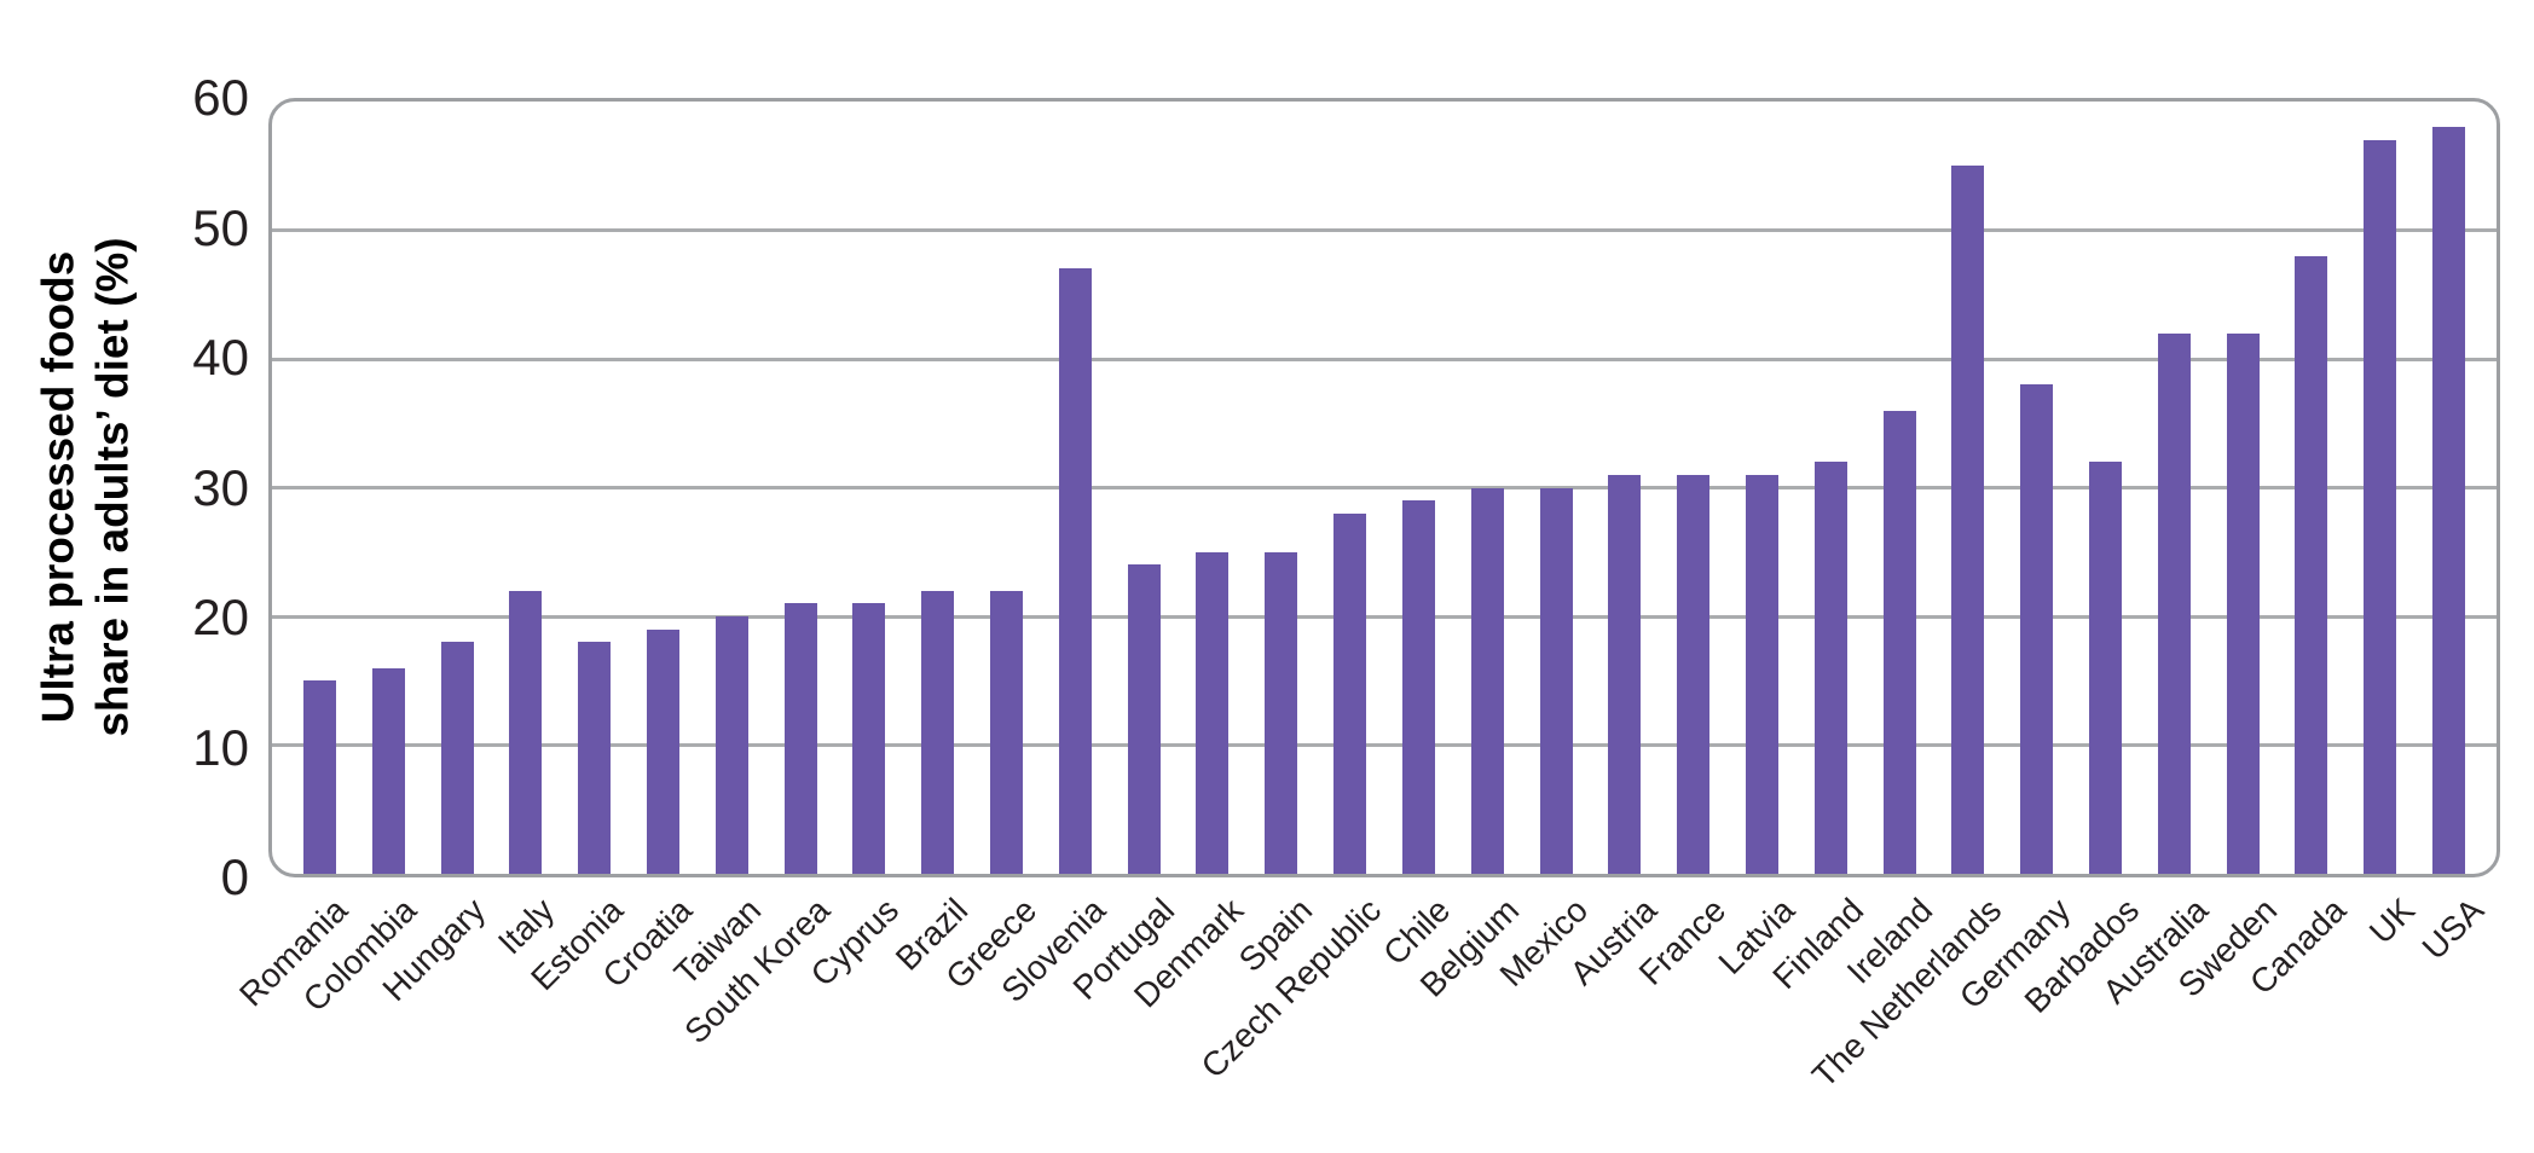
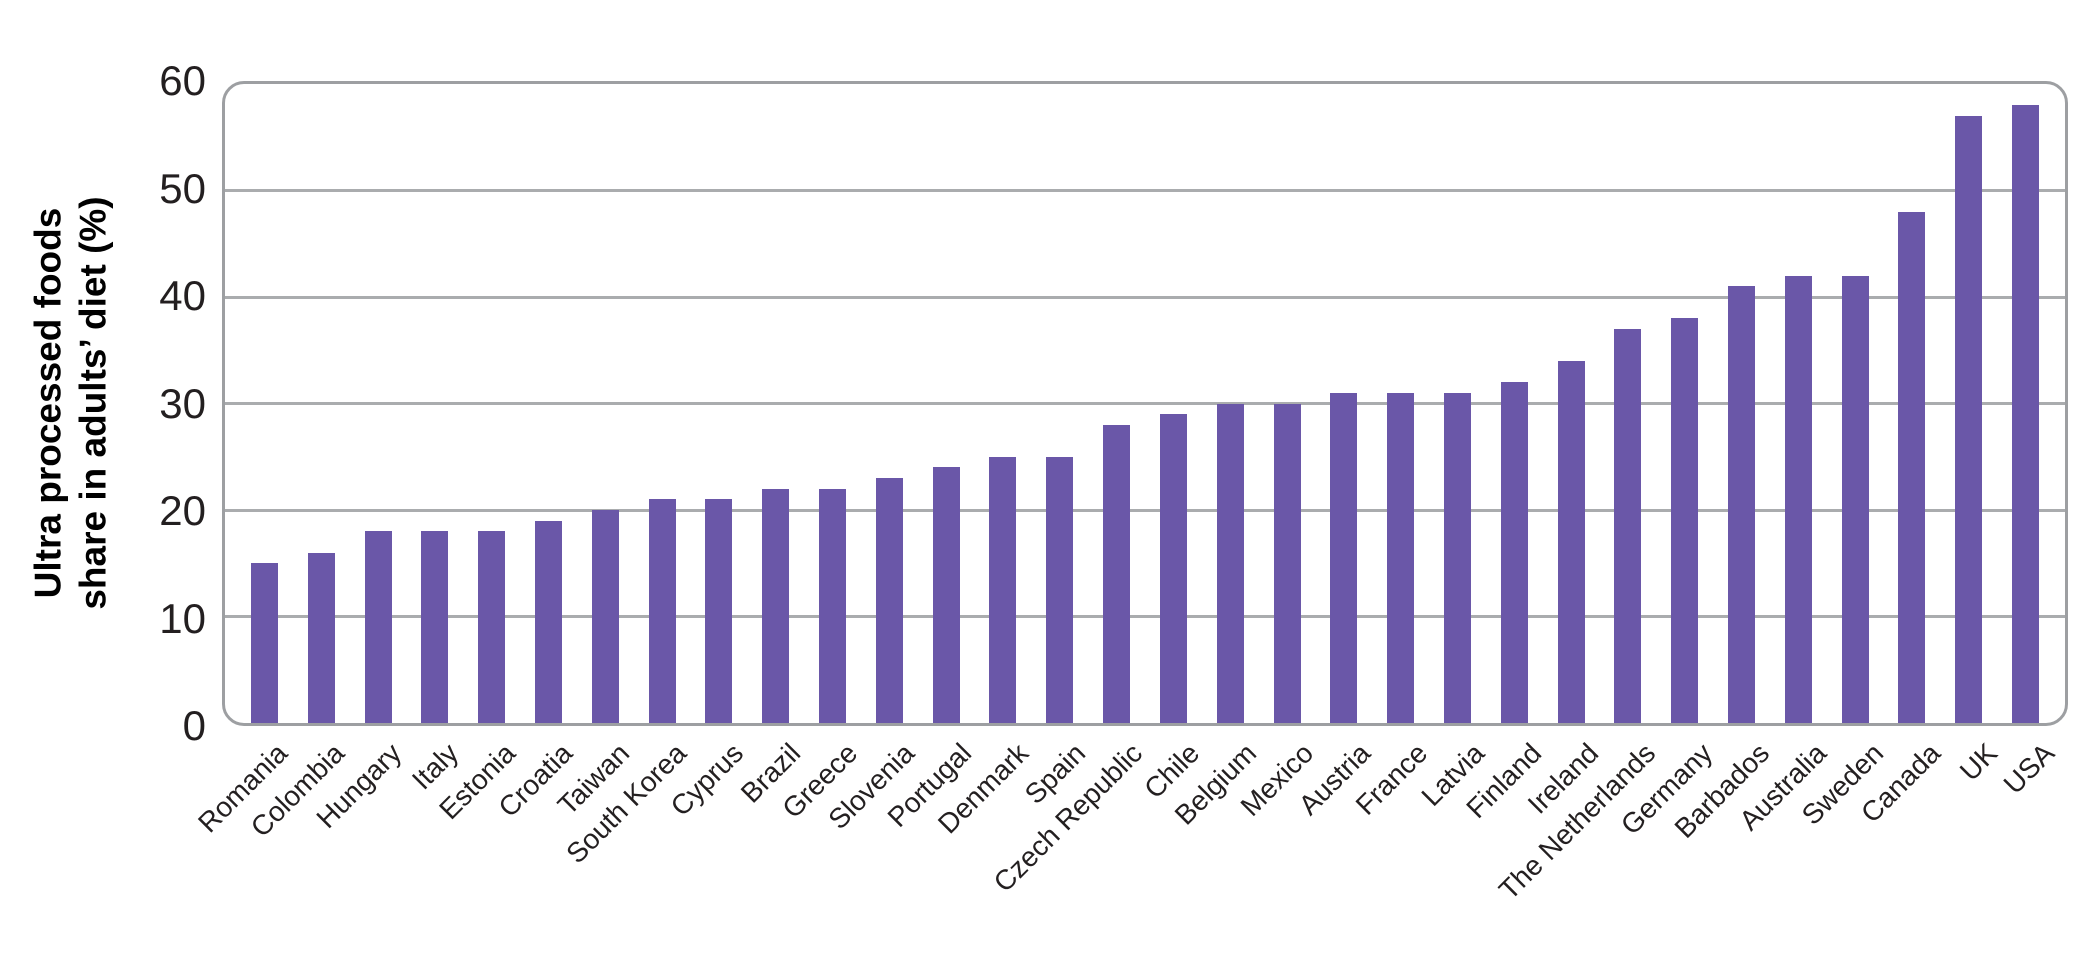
Italy: 22 -> 18
Slovenia: 47 -> 23
Ireland: 36 -> 34
The Netherlands: 55 -> 37
Barbados: 32 -> 41
